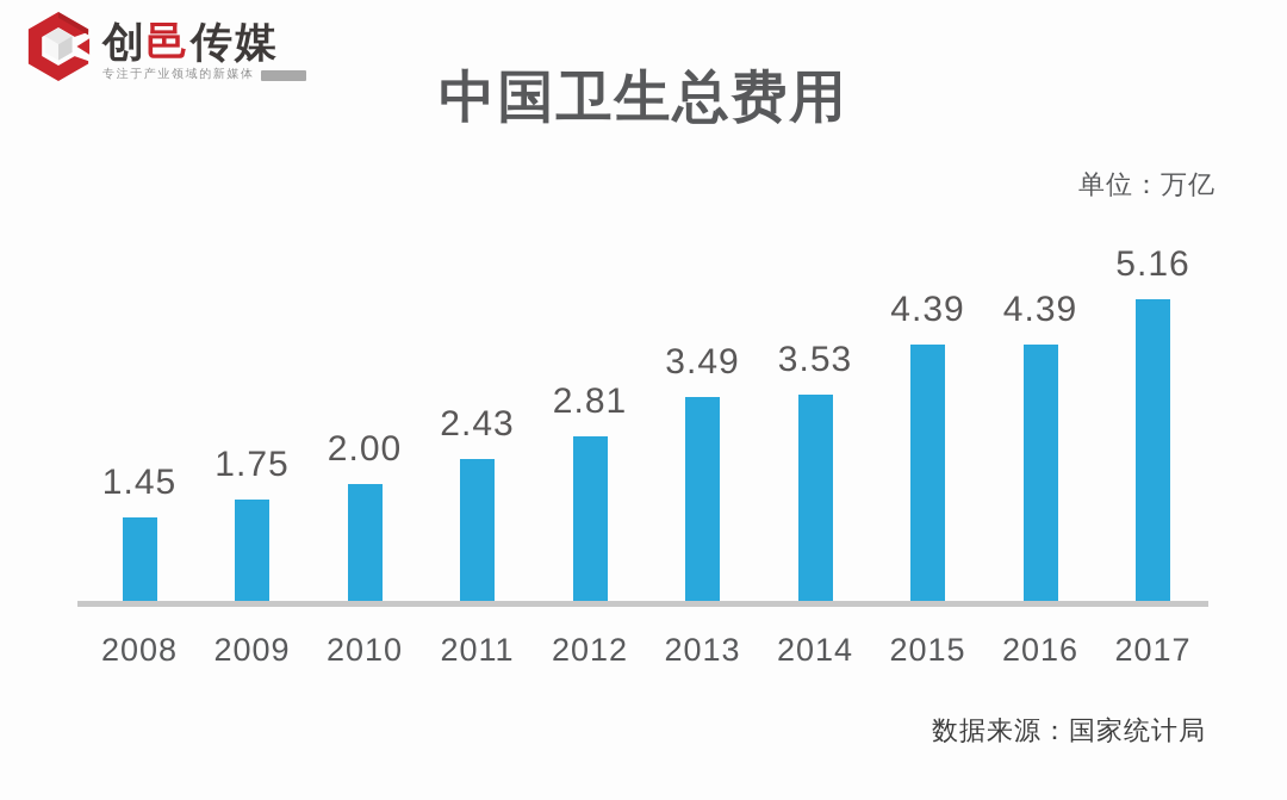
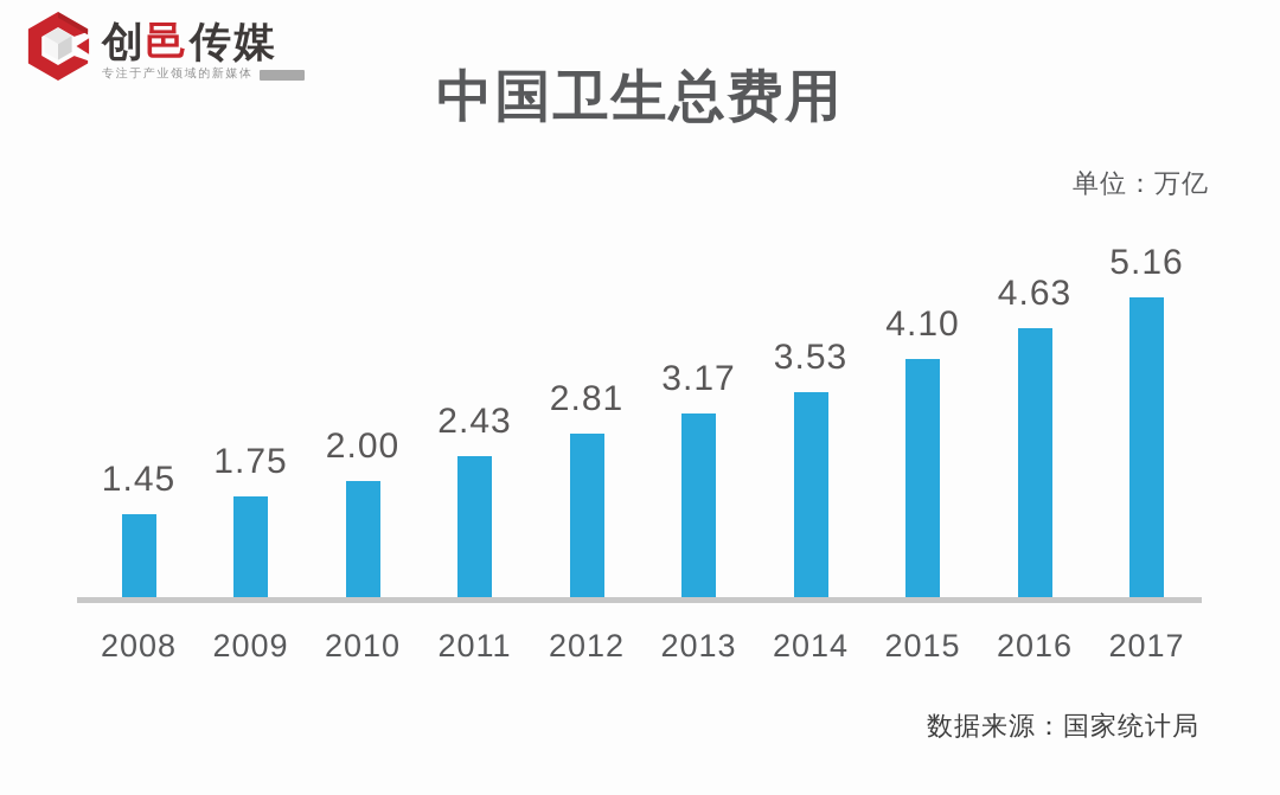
2013: 3.49 -> 3.17
2015: 4.39 -> 4.10
2016: 4.39 -> 4.63
